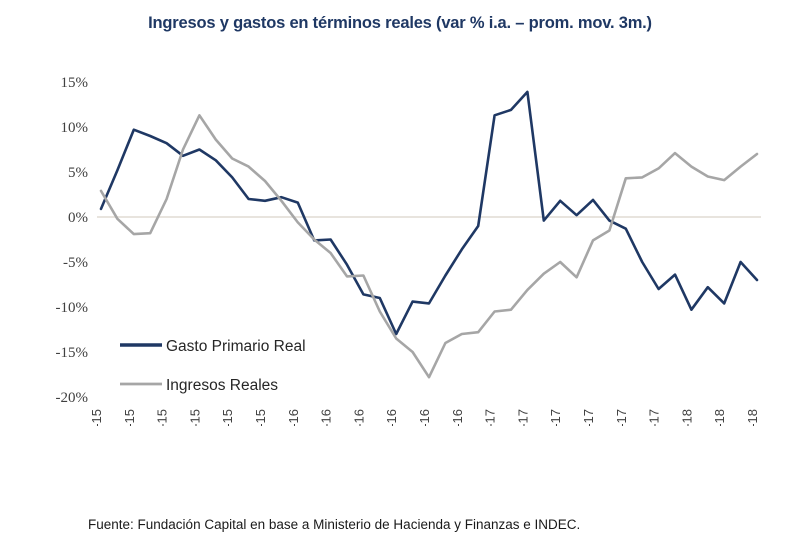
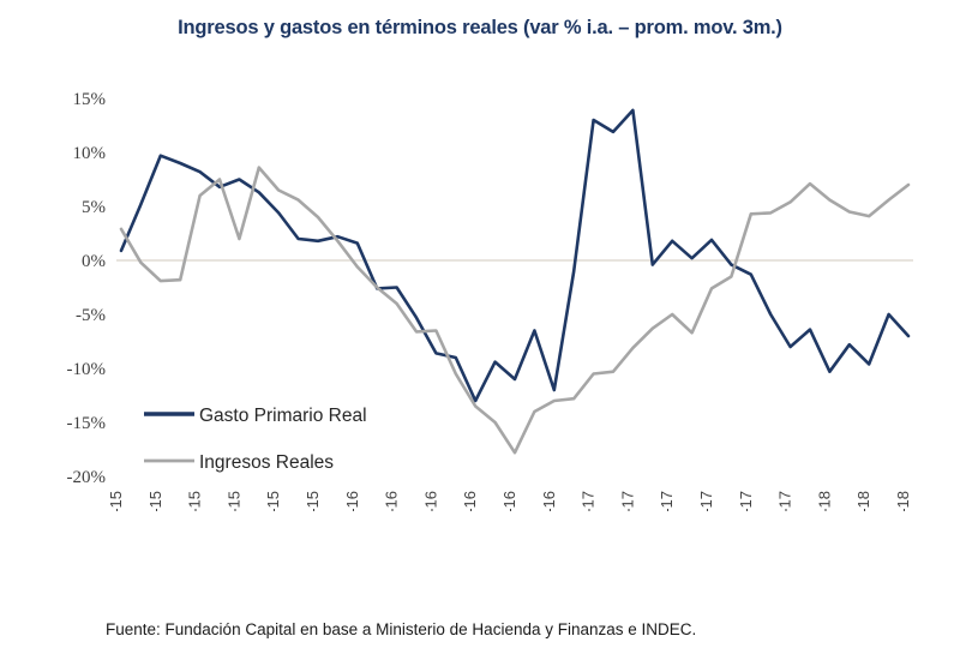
Ingresos Reales/may.-15: 2% -> 6%
Ingresos Reales/jul.-15: 11% -> 2%
Gasto Primario Real/sep.-16: -10% -> -11%
Gasto Primario Real/nov.-16: -4% -> -12%
Gasto Primario Real/ene.-17: 11% -> 13%
